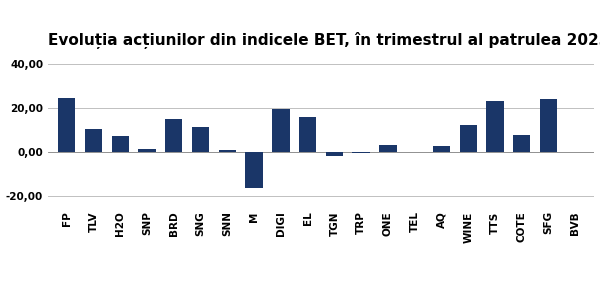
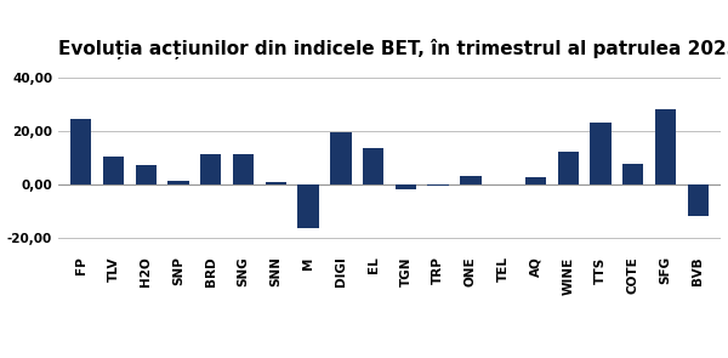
BRD: 15,0 -> 11,5
EL: 16,0 -> 13,5
SFG: 24,0 -> 28,0
BVB: -0,3 -> -12,0
